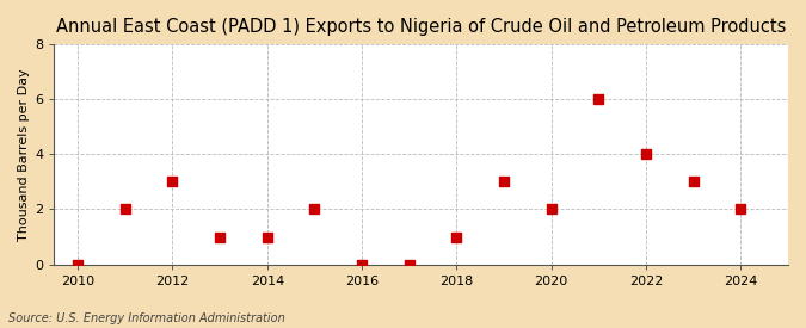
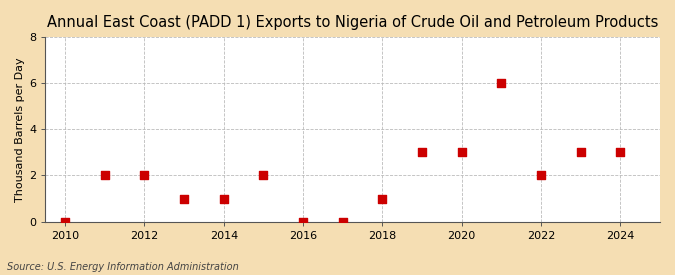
2012: 3 -> 2
2020: 2 -> 3
2022: 4 -> 2
2024: 2 -> 3
